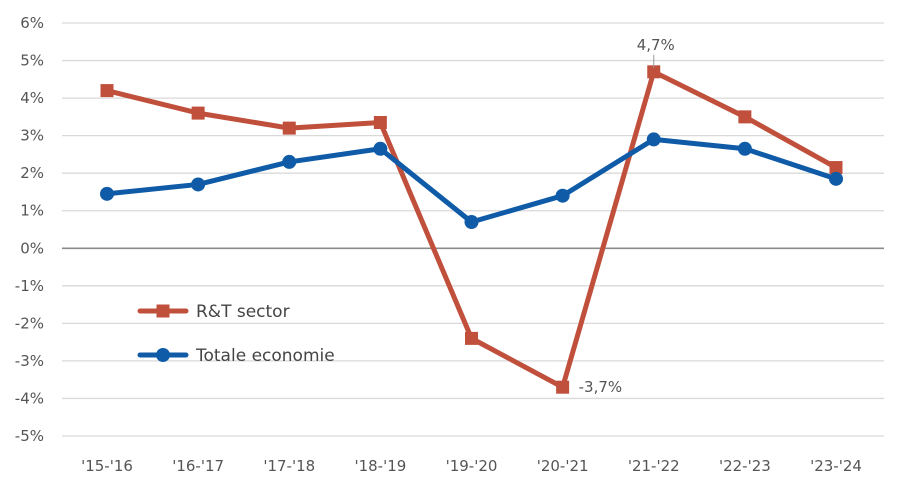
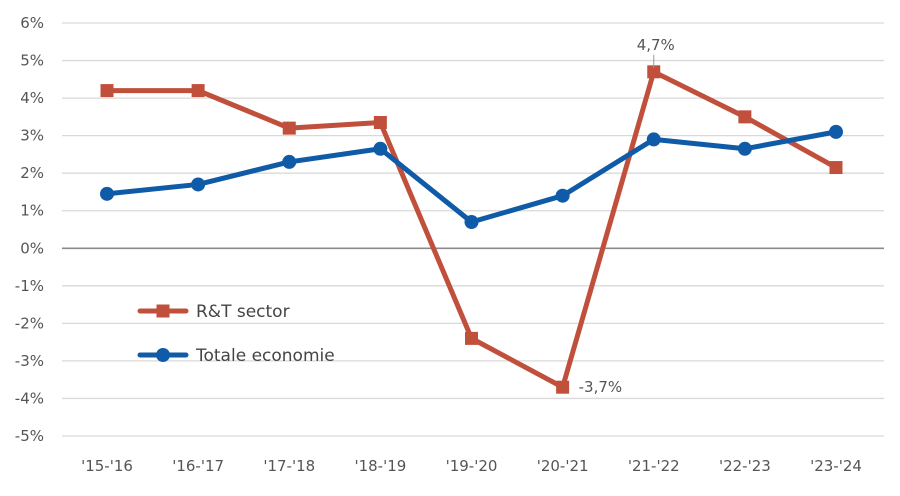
R&T sector/'16-'17: 3.6% -> 4.2%
Totale economie/'23-'24: 1.9% -> 3.1%
